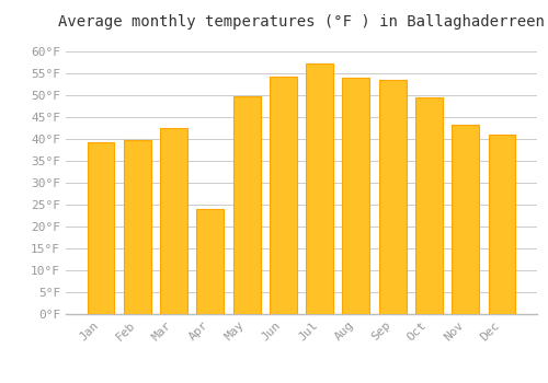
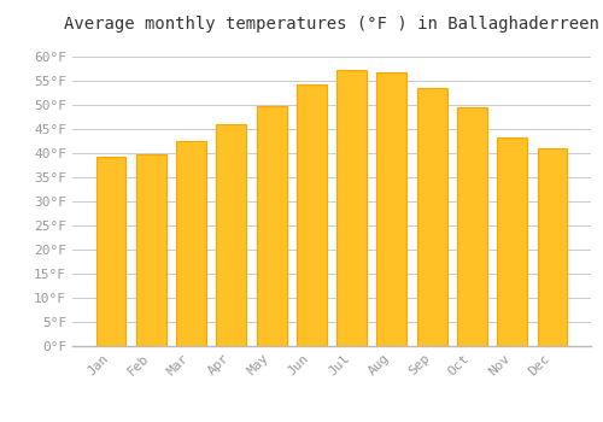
Apr: 24.0°F -> 46.0°F
Aug: 54.0°F -> 56.7°F
